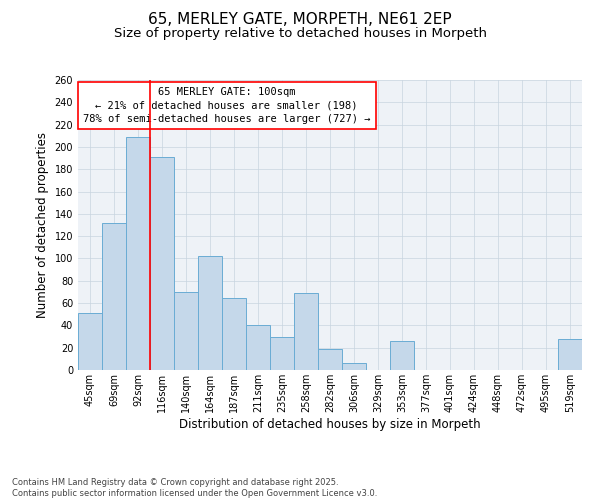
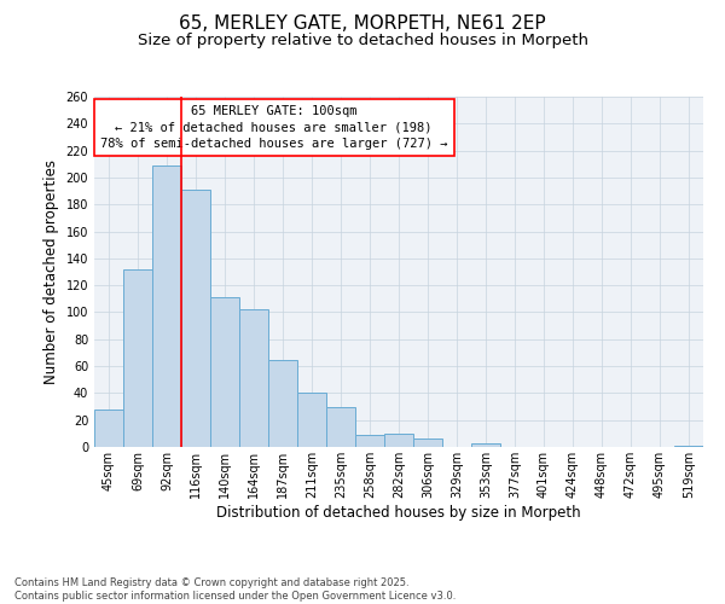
45sqm: 51 -> 28
140sqm: 70 -> 111
258sqm: 69 -> 9
282sqm: 19 -> 10
353sqm: 26 -> 3
519sqm: 28 -> 1
